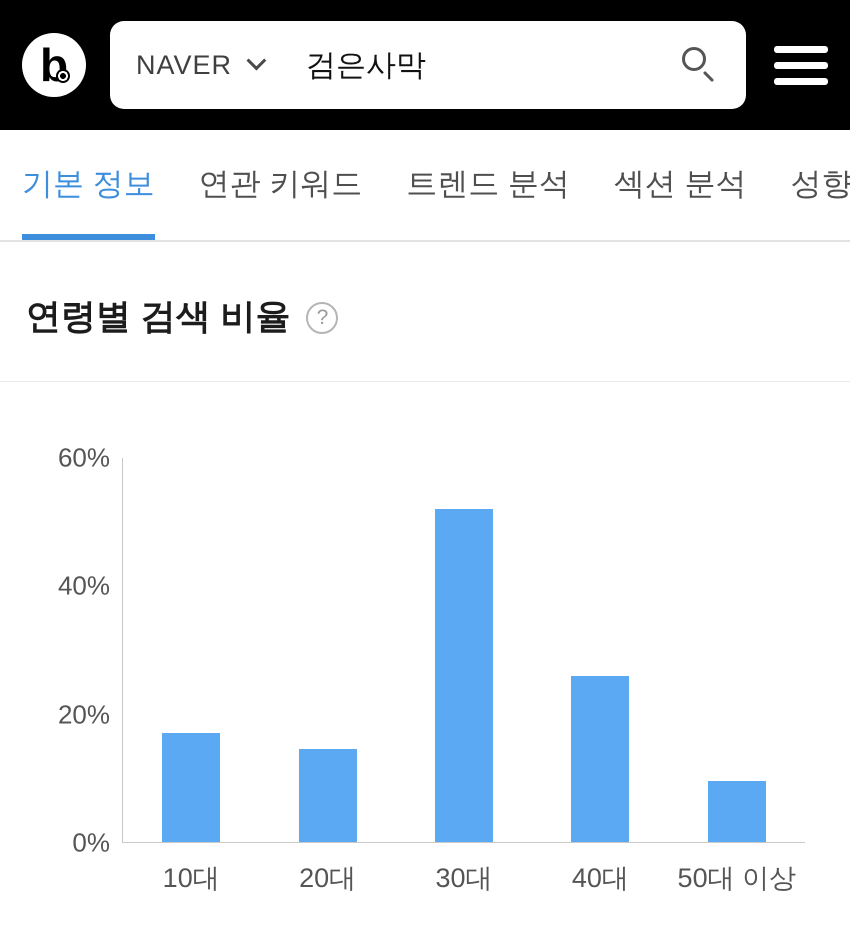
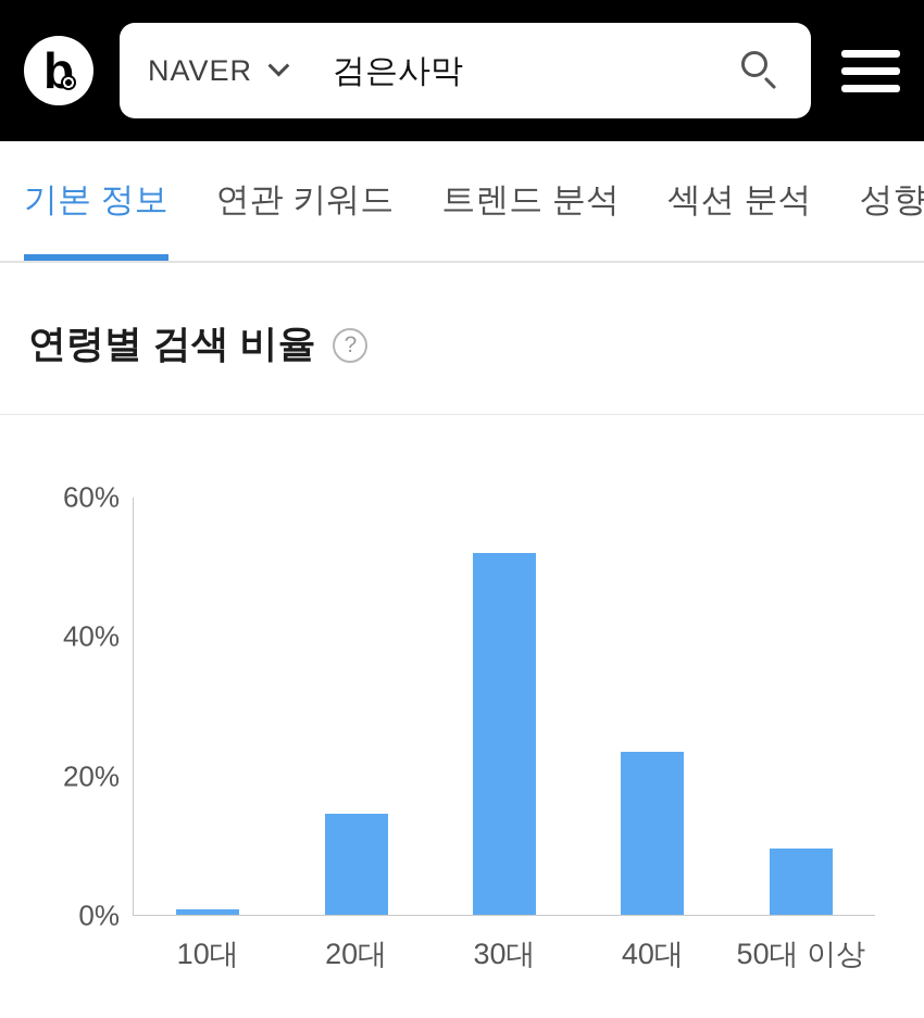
10대: 17% -> 1%
40대: 26% -> 24%
